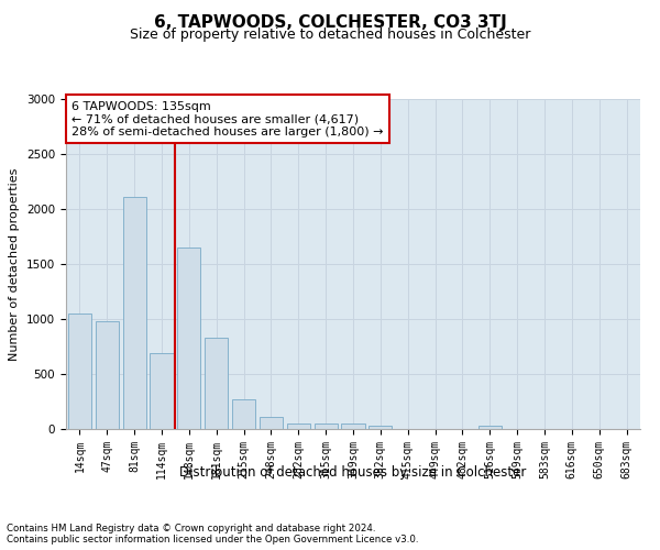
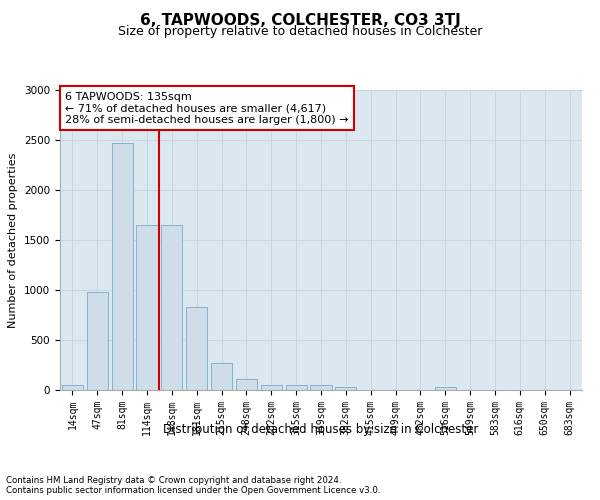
14sqm: 1050 -> 60
81sqm: 2110 -> 2470
114sqm: 690 -> 1650
